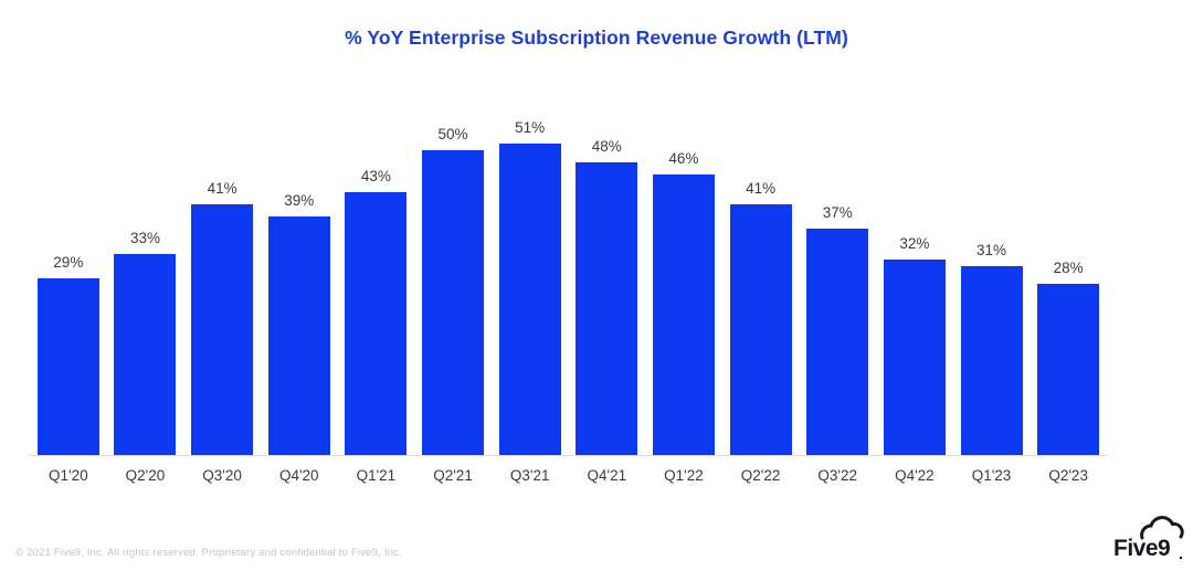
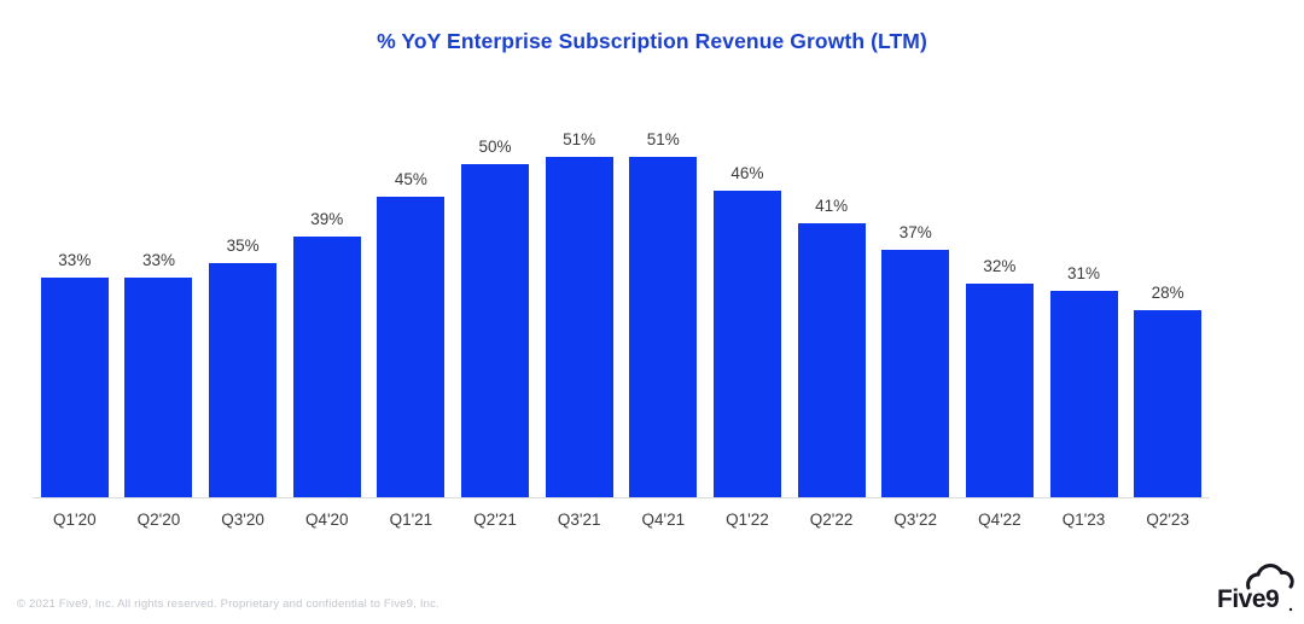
Q1'20: 29% -> 33%
Q3'20: 41% -> 35%
Q1'21: 43% -> 45%
Q4'21: 48% -> 51%
